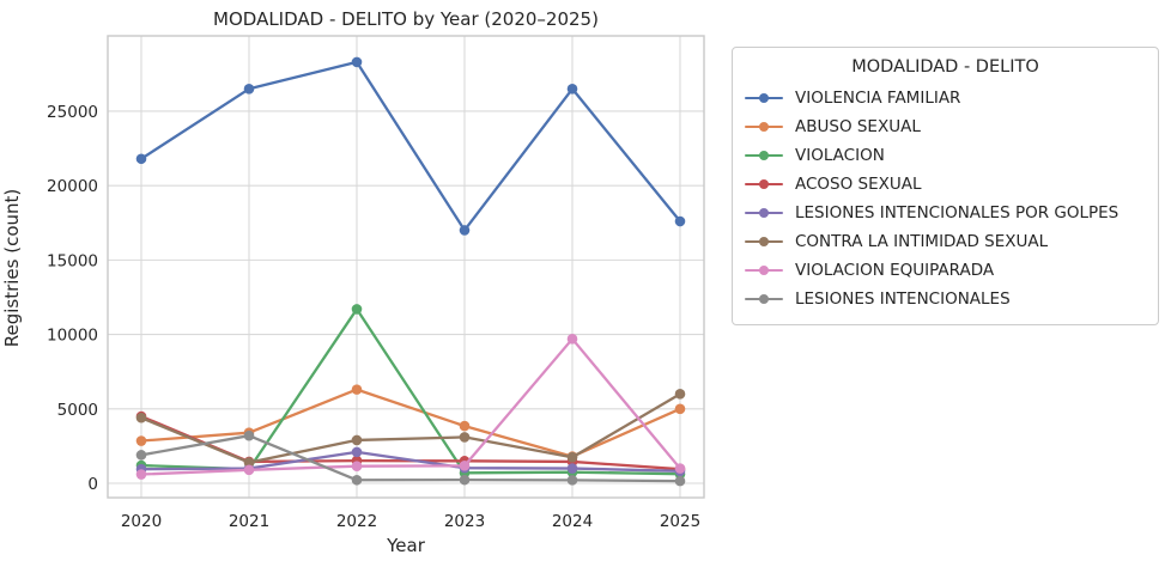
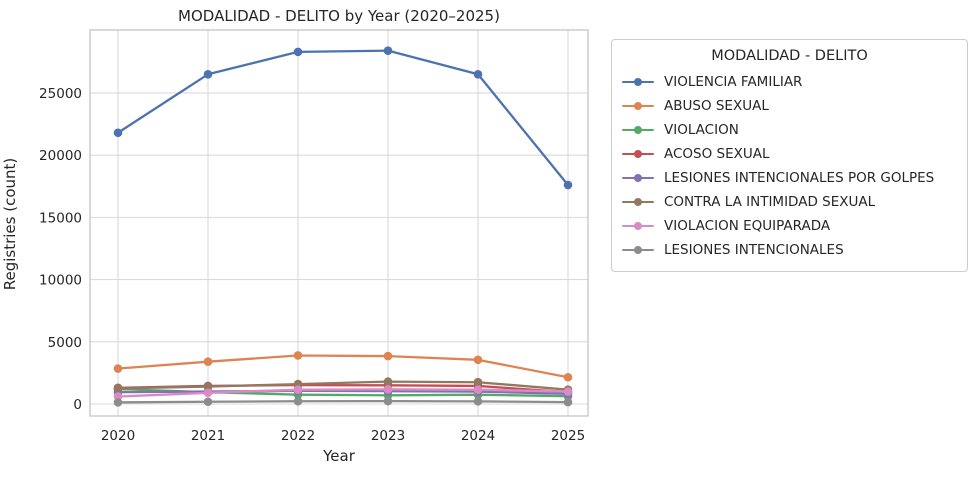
ACOSO SEXUAL/2020: 4500 -> 1300
CONTRA LA INTIMIDAD SEXUAL/2020: 4400 -> 1200
LESIONES INTENCIONALES/2020: 1900 -> 100
LESIONES INTENCIONALES/2021: 3200 -> 200
ABUSO SEXUAL/2022: 6300 -> 3900
VIOLACION/2022: 11700 -> 800
LESIONES INTENCIONALES POR GOLPES/2022: 2100 -> 1100
CONTRA LA INTIMIDAD SEXUAL/2022: 2900 -> 1600
VIOLENCIA FAMILIAR/2023: 17000 -> 28400
CONTRA LA INTIMIDAD SEXUAL/2023: 3100 -> 1800
ABUSO SEXUAL/2024: 1800 -> 3600
VIOLACION EQUIPARADA/2024: 9700 -> 1200
ABUSO SEXUAL/2025: 5000 -> 2200
CONTRA LA INTIMIDAD SEXUAL/2025: 6000 -> 1200
